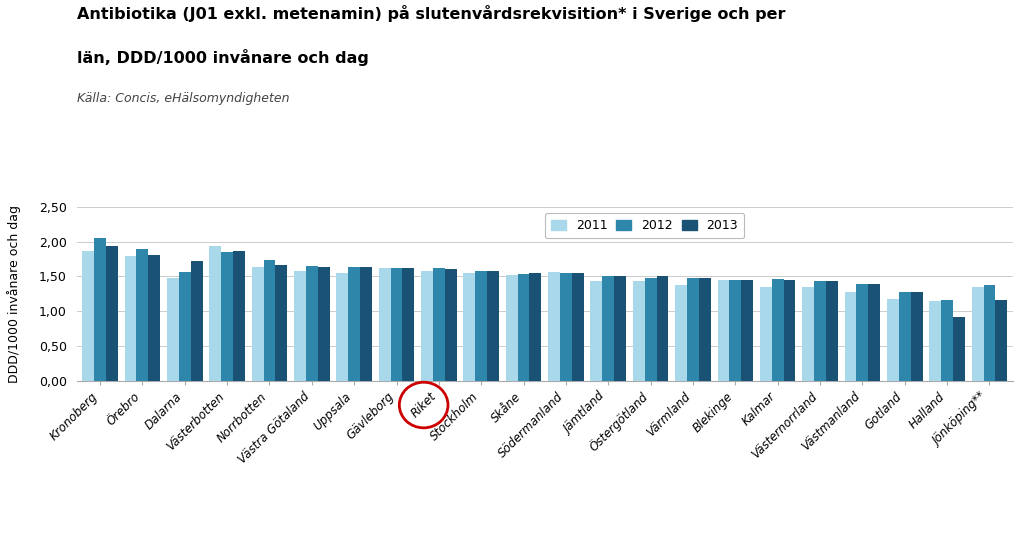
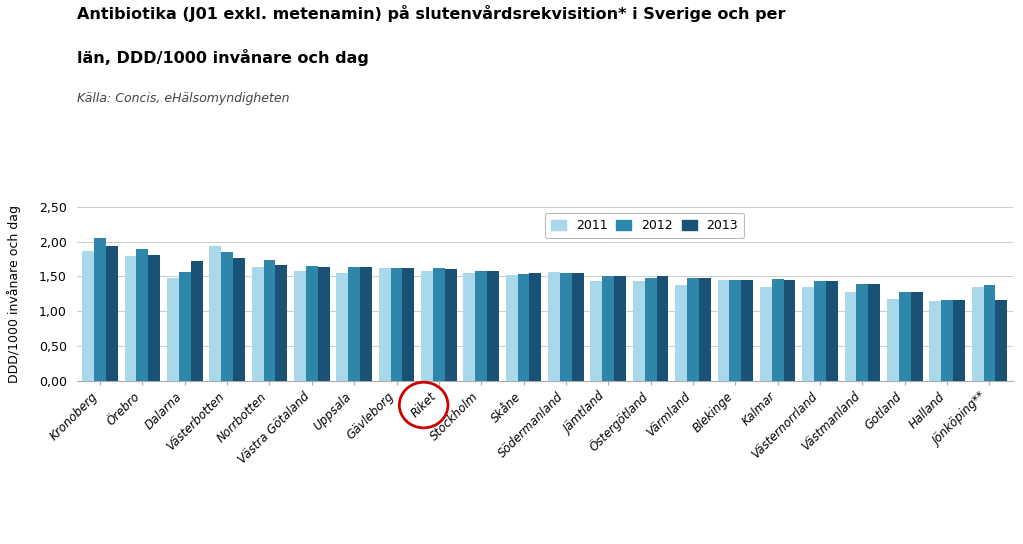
2013/Västerbotten: 1,86 -> 1,77
2013/Halland: 0,92 -> 1,16
